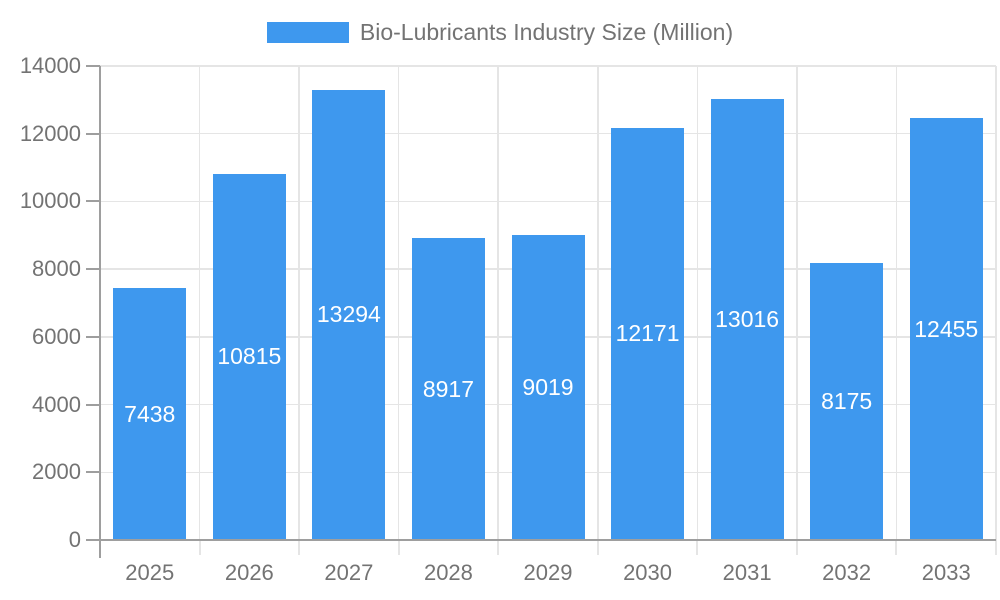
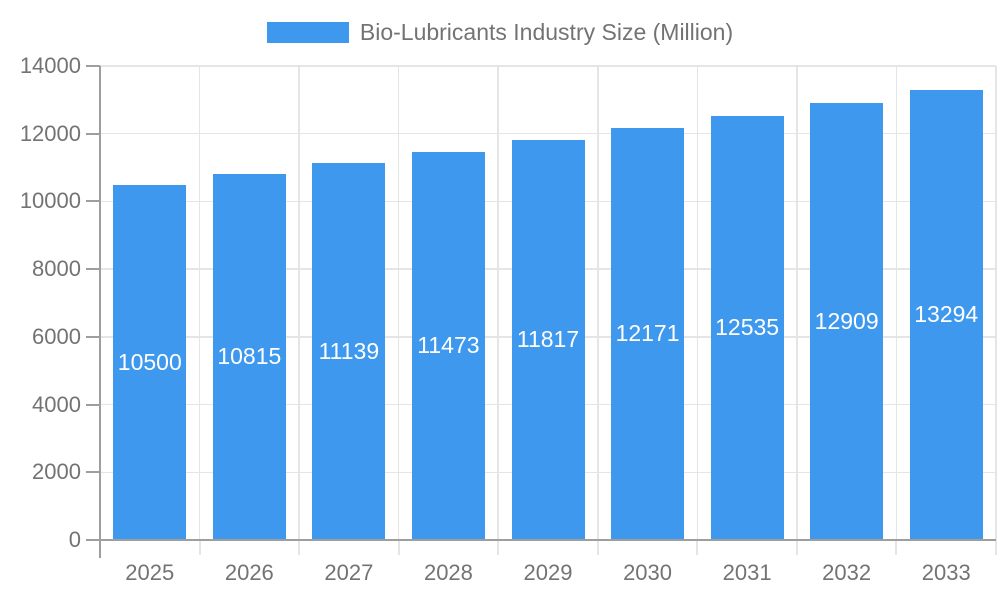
2025: 7438 -> 10500
2027: 13294 -> 11139
2028: 8917 -> 11473
2029: 9019 -> 11817
2031: 13016 -> 12535
2032: 8175 -> 12909
2033: 12455 -> 13294
